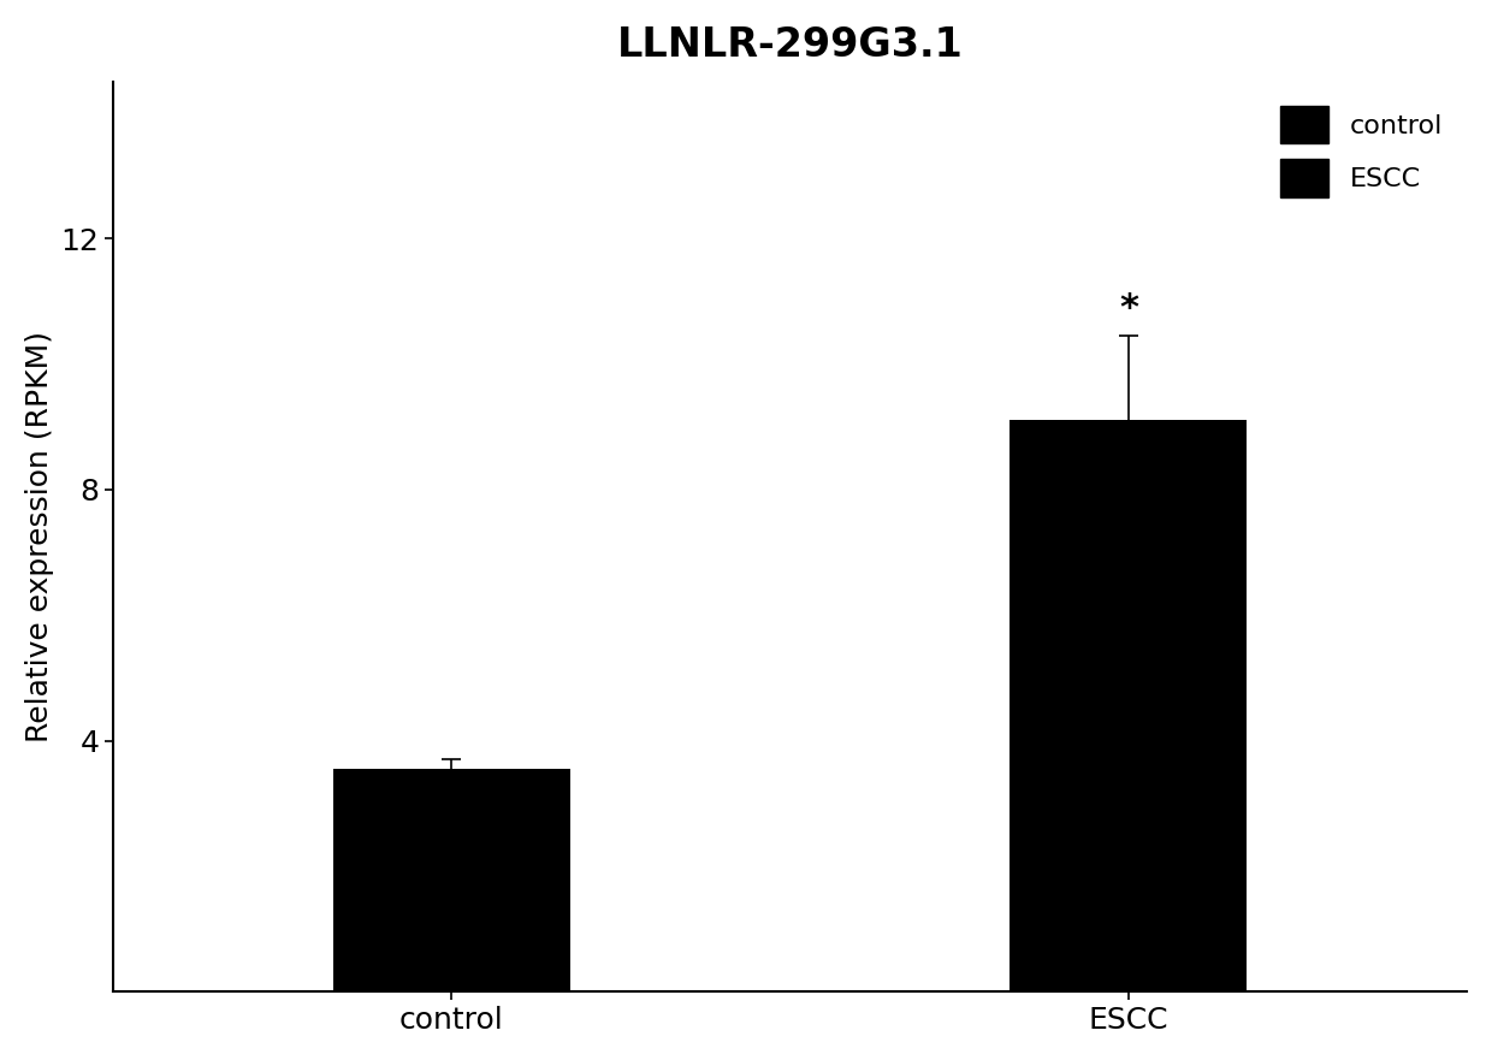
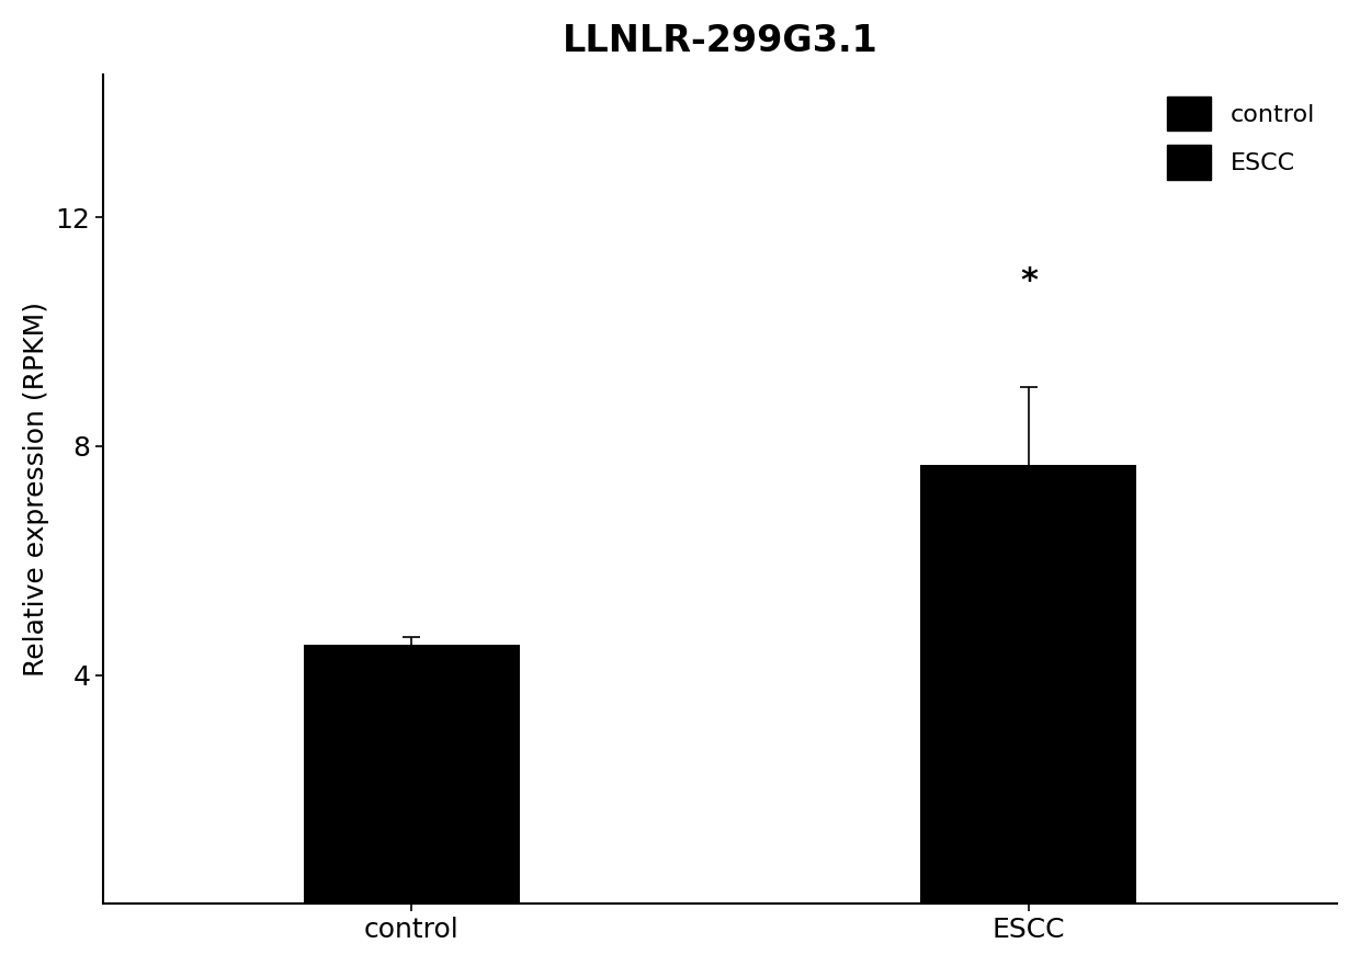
control: 3.55 -> 4.52
ESCC: 9.10 -> 7.68
